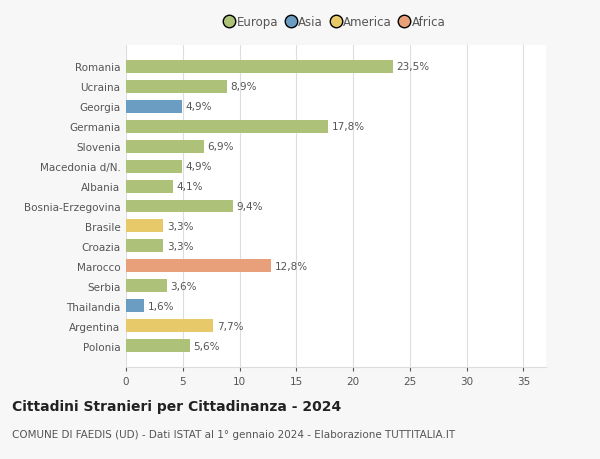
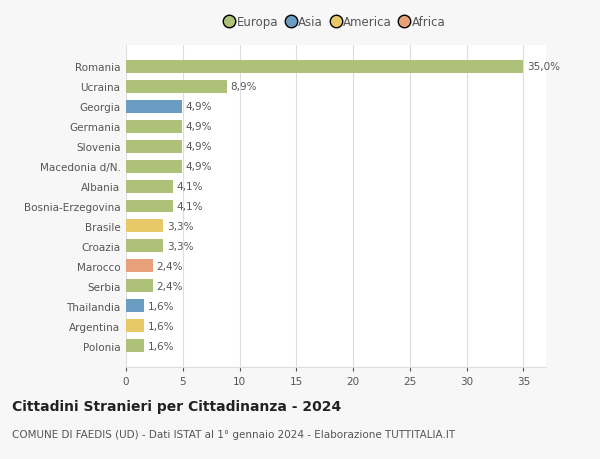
Romania: 23,5% -> 35,0%
Germania: 17,8% -> 4,9%
Slovenia: 6,9% -> 4,9%
Bosnia-Erzegovina: 9,4% -> 4,1%
Marocco: 12,8% -> 2,4%
Serbia: 3,6% -> 2,4%
Argentina: 7,7% -> 1,6%
Polonia: 5,6% -> 1,6%
